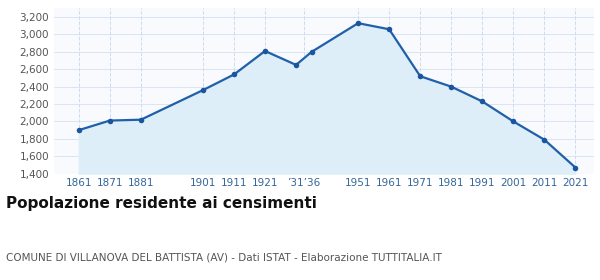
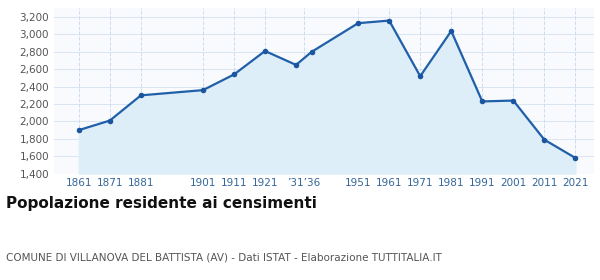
1881: 2,020 -> 2,300
1961: 3,060 -> 3,160
1981: 2,400 -> 3,040
2001: 2,000 -> 2,240
2021: 1,470 -> 1,580
